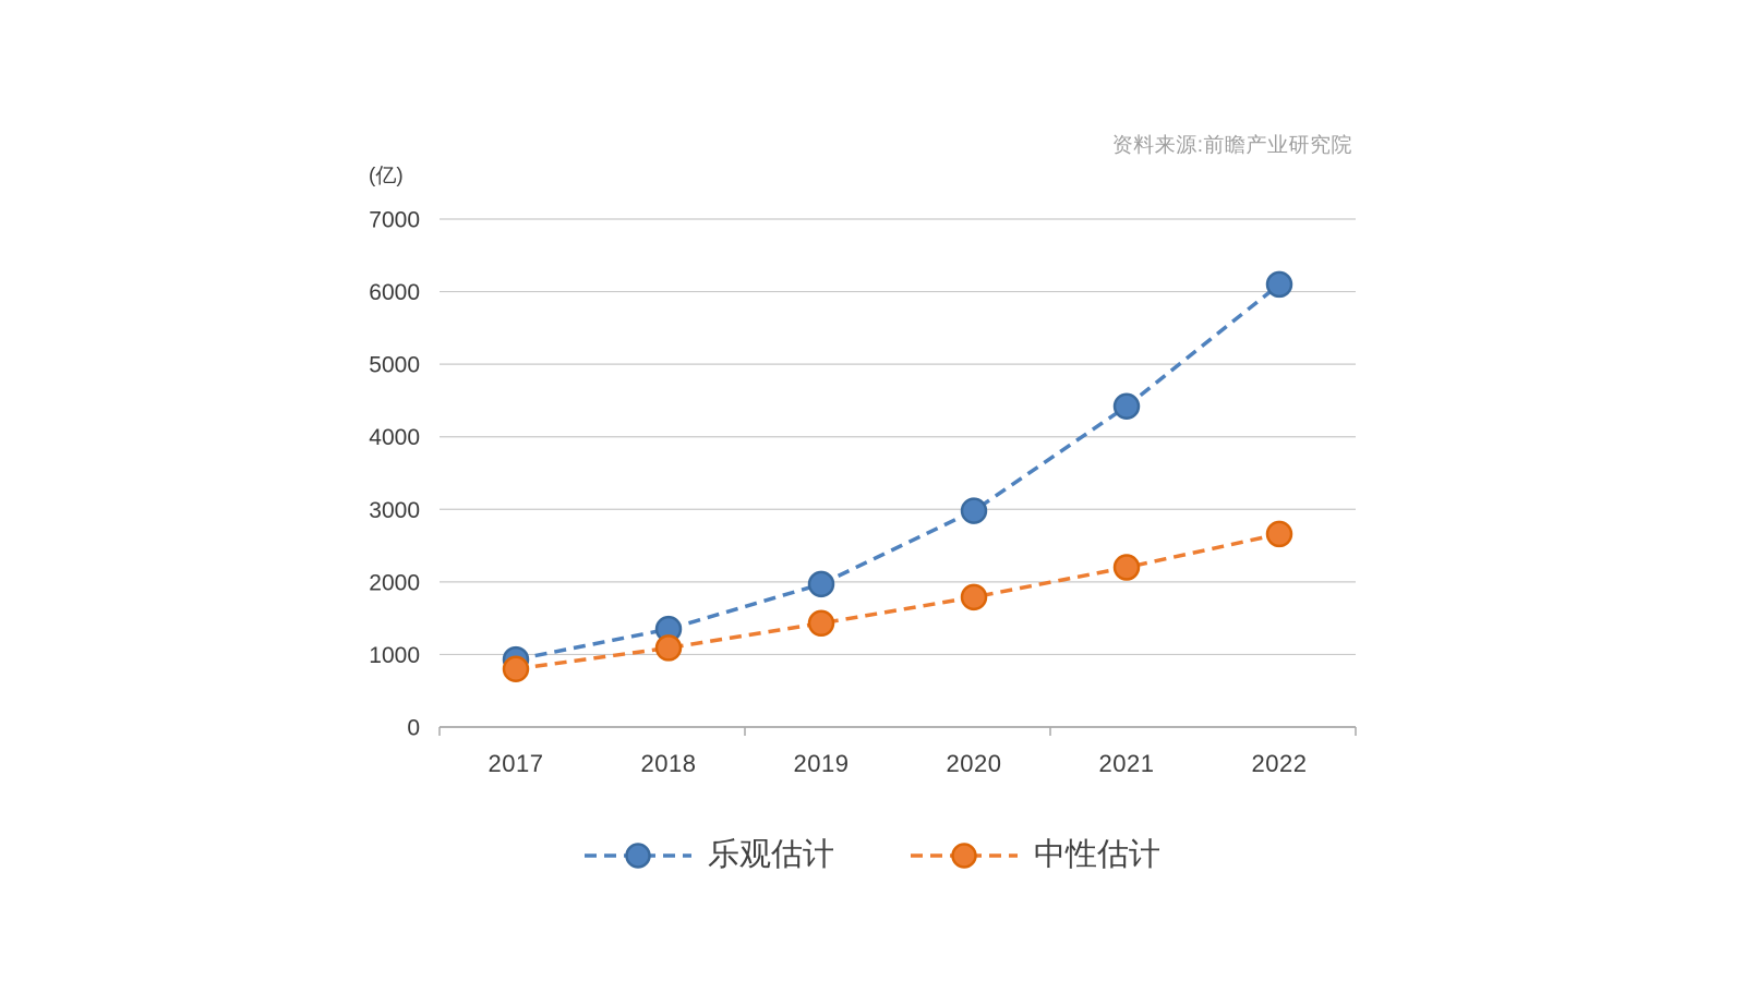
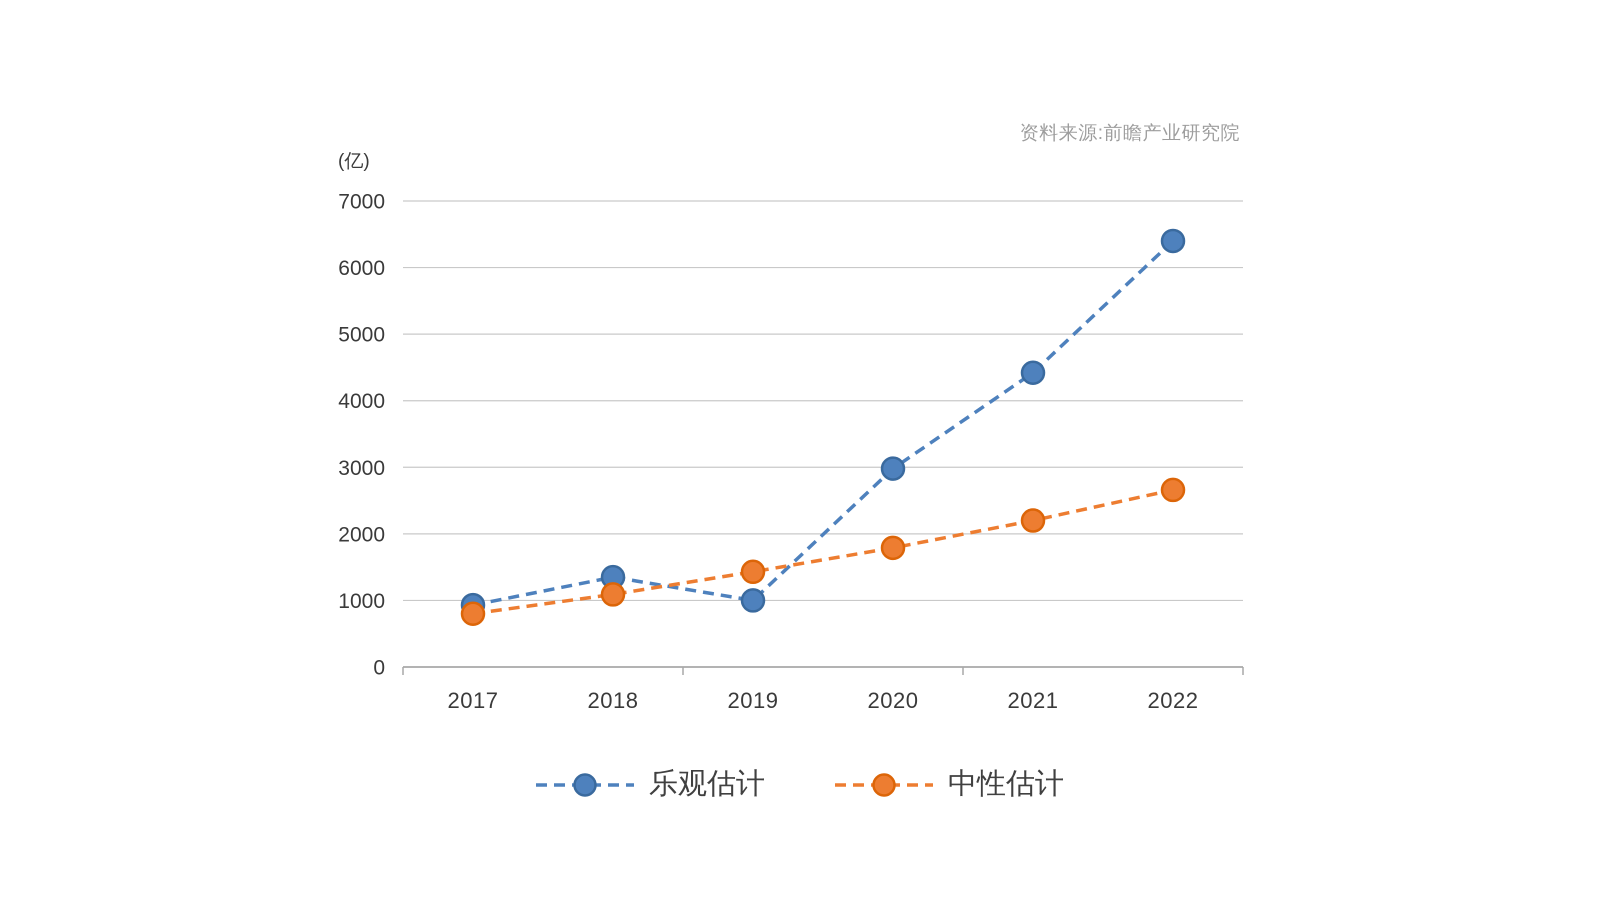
乐观估计/2019: 2000 -> 1000
乐观估计/2022: 6100 -> 6400
